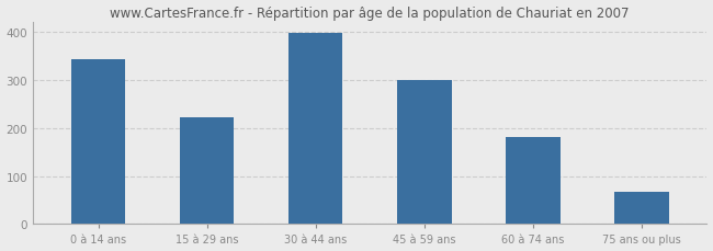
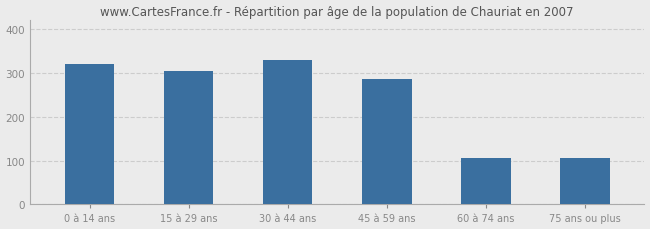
0 à 14 ans: 343 -> 320
15 à 29 ans: 223 -> 305
30 à 44 ans: 397 -> 330
45 à 59 ans: 300 -> 285
60 à 74 ans: 180 -> 105
75 ans ou plus: 68 -> 105
